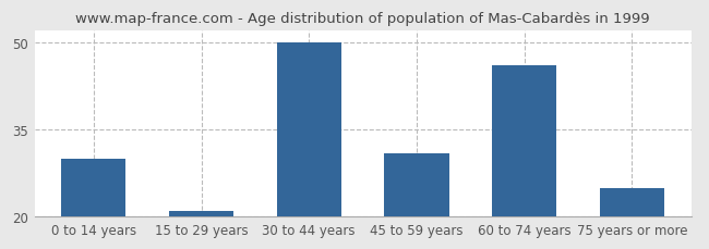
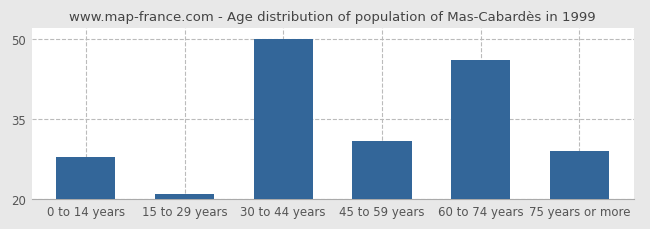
0 to 14 years: 30 -> 28
75 years or more: 25 -> 29
